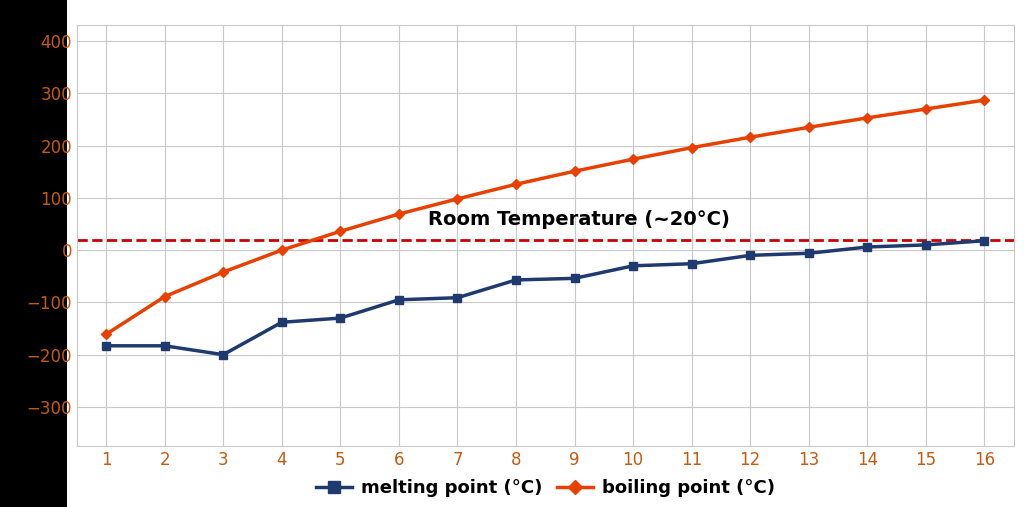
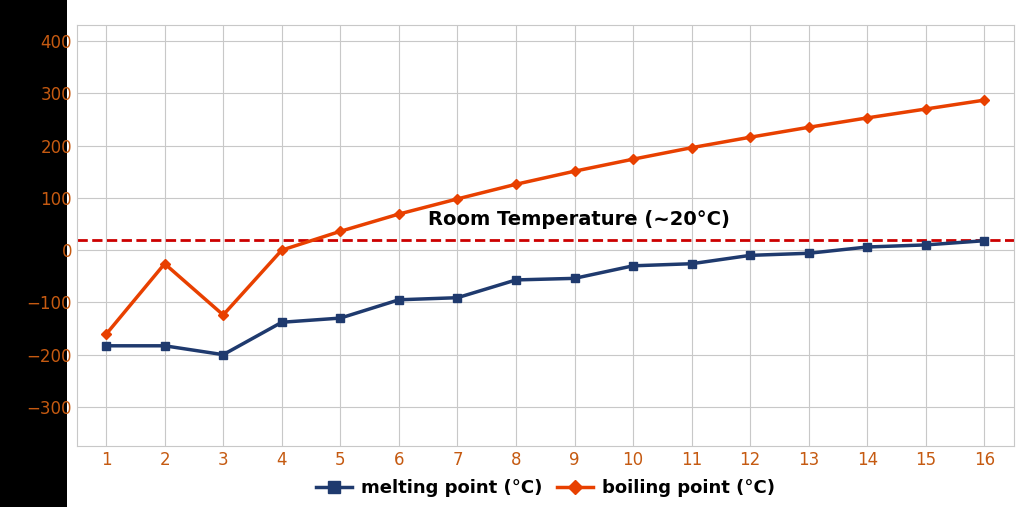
boiling point (°C)/2: -89 -> -26
boiling point (°C)/3: -42 -> -124
